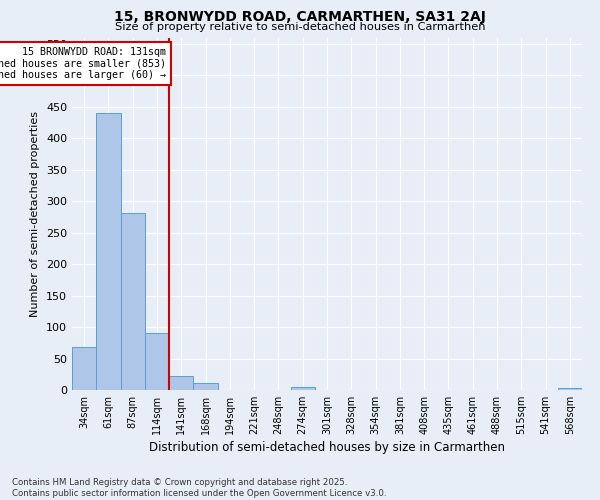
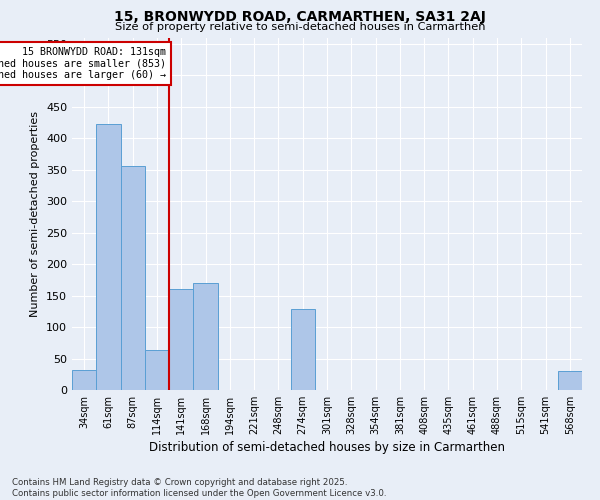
34sqm: 69 -> 32
61sqm: 440 -> 422
87sqm: 281 -> 356
114sqm: 91 -> 64
141sqm: 23 -> 160
168sqm: 11 -> 170
274sqm: 4 -> 128
568sqm: 3 -> 30
